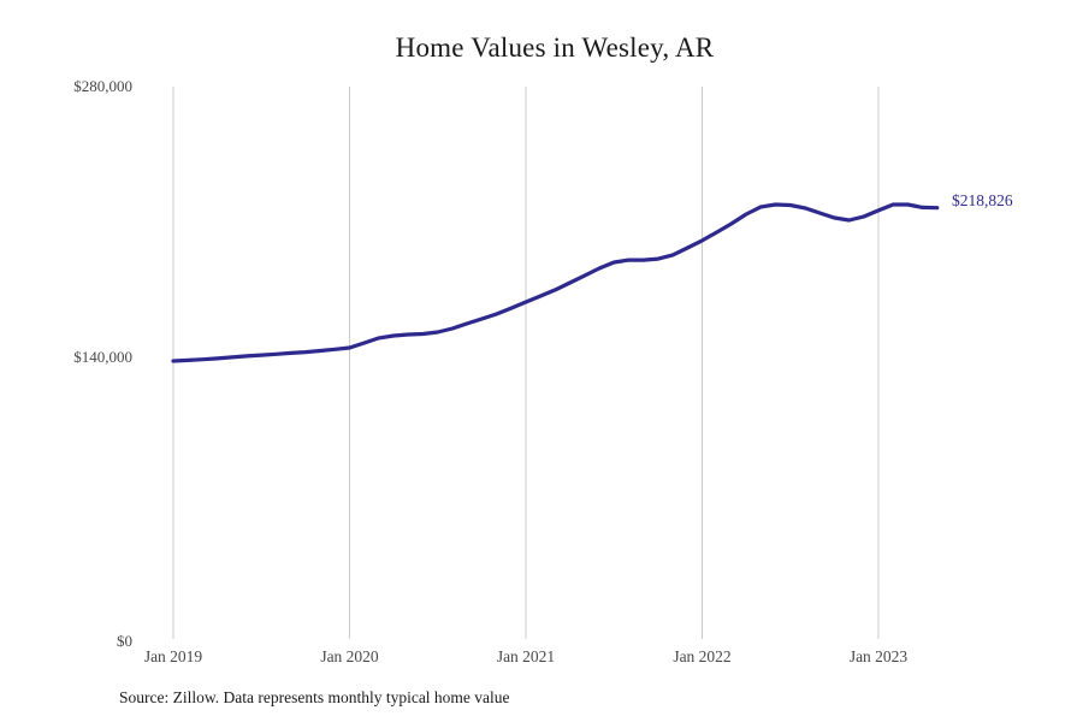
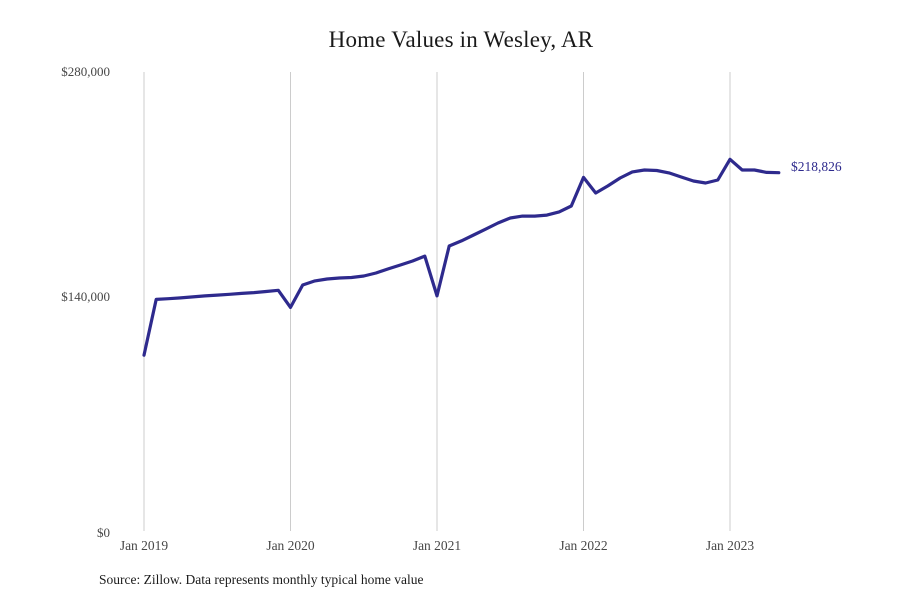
Jan 2019: $142000 -> $108000
Jan 2020: $148000 -> $137000
Jan 2021: $171000 -> $144000
Jan 2022: $202000 -> $216000
Jan 2023: $218000 -> $227000
